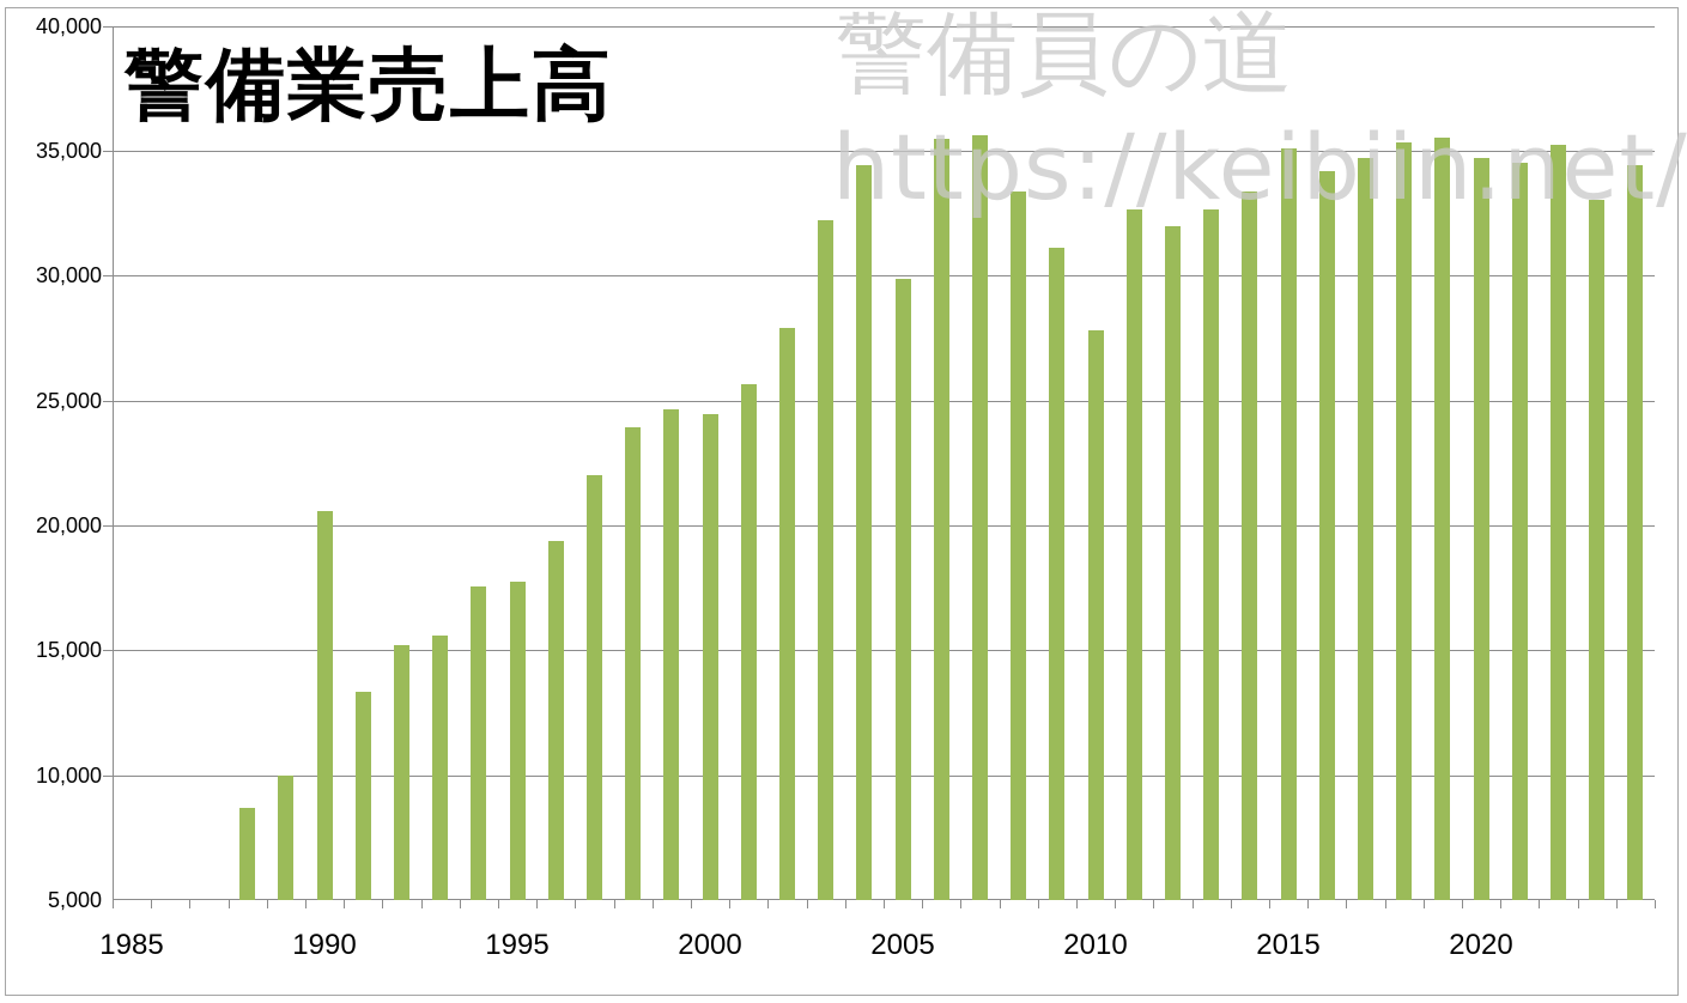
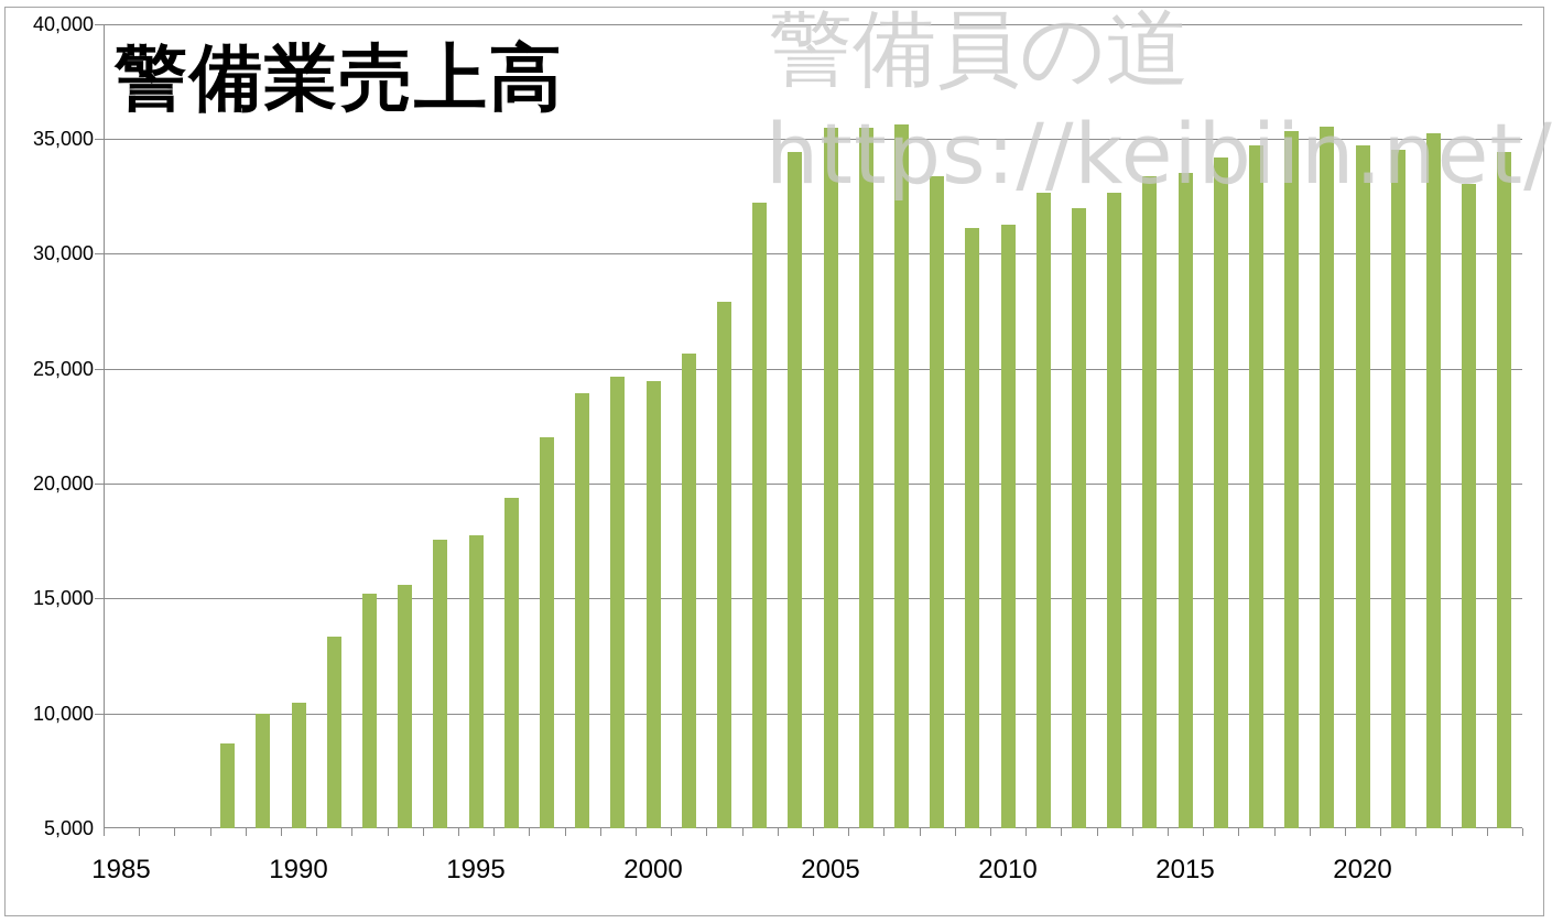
1990: 20600 -> 10500
2005: 29900 -> 35500
2010: 27800 -> 31300
2015: 35100 -> 33500
